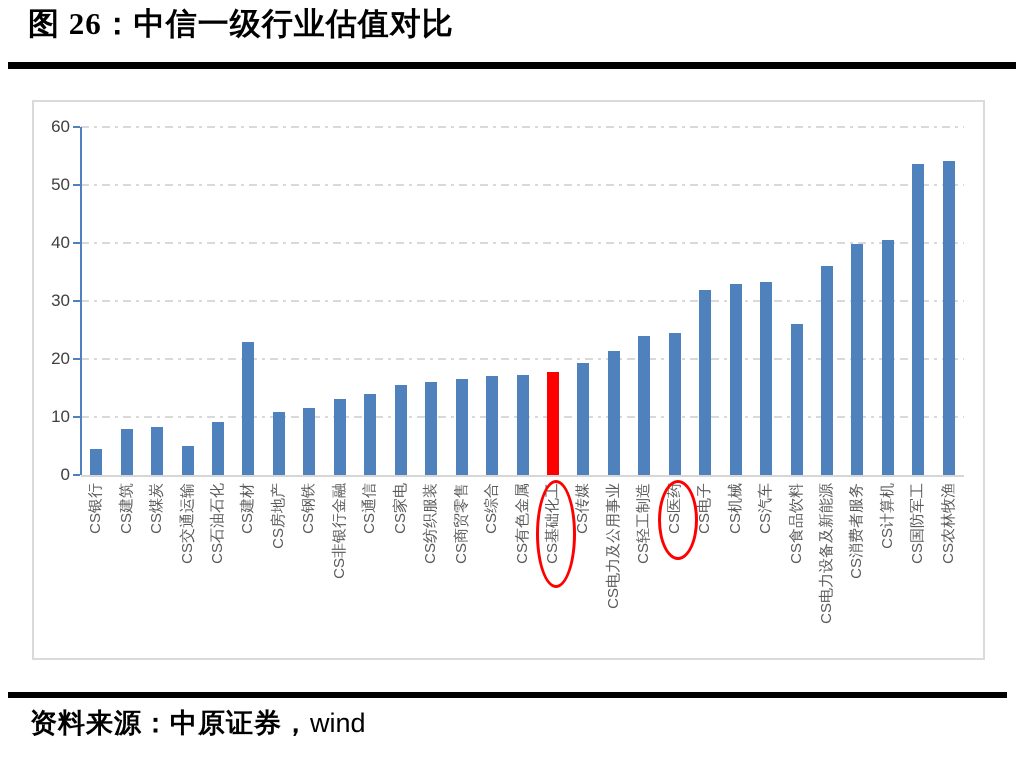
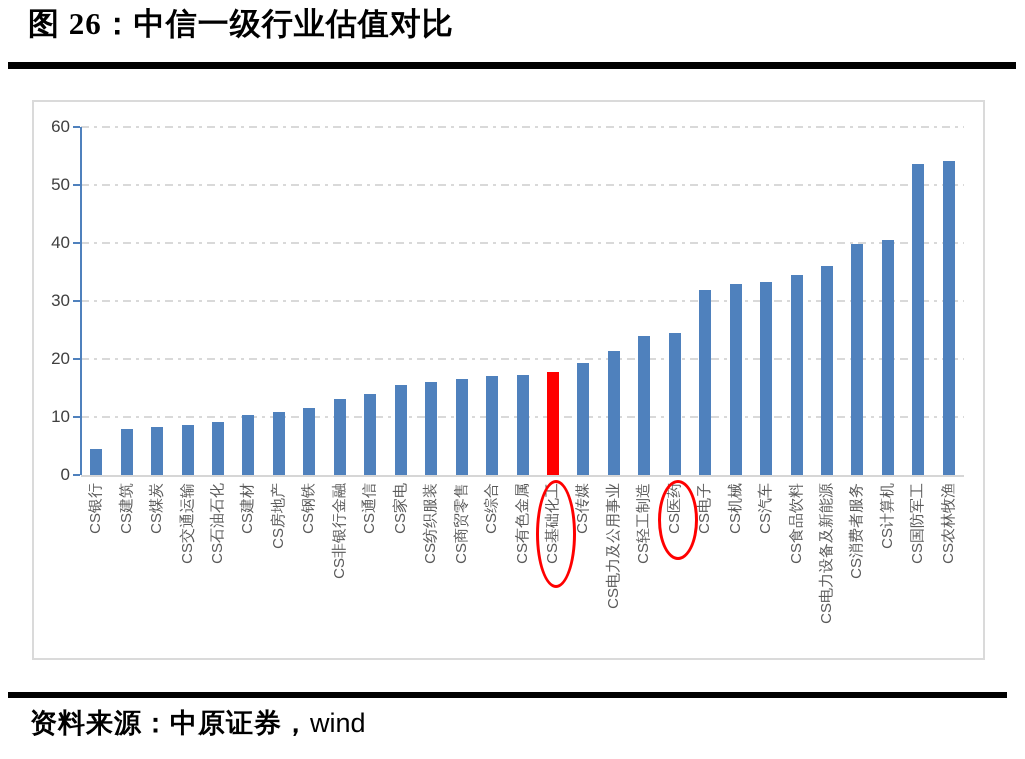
CS交通运输: 5 -> 9
CS建材: 23 -> 10
CS食品饮料: 26 -> 34
